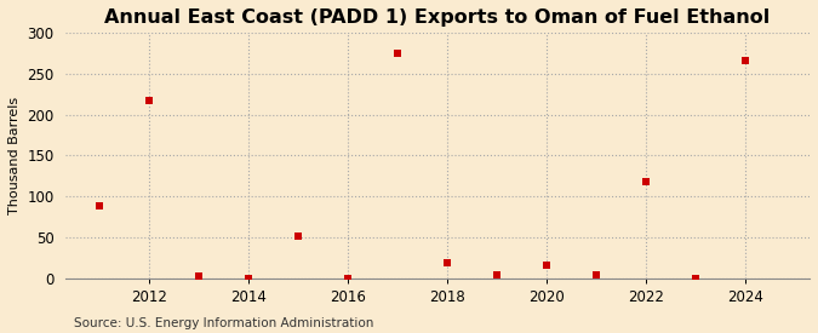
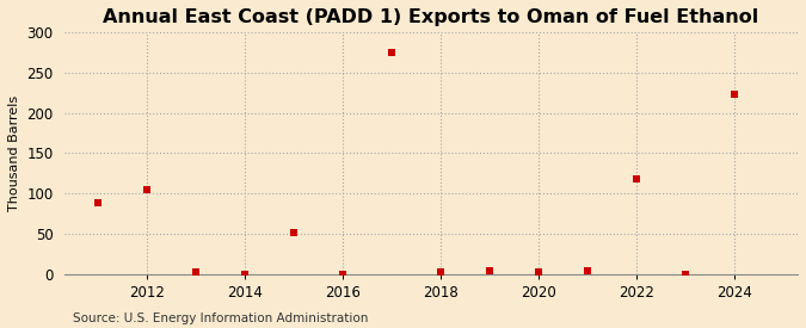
2012: 218 -> 104
2018: 18 -> 2
2020: 16 -> 3
2024: 266 -> 224
